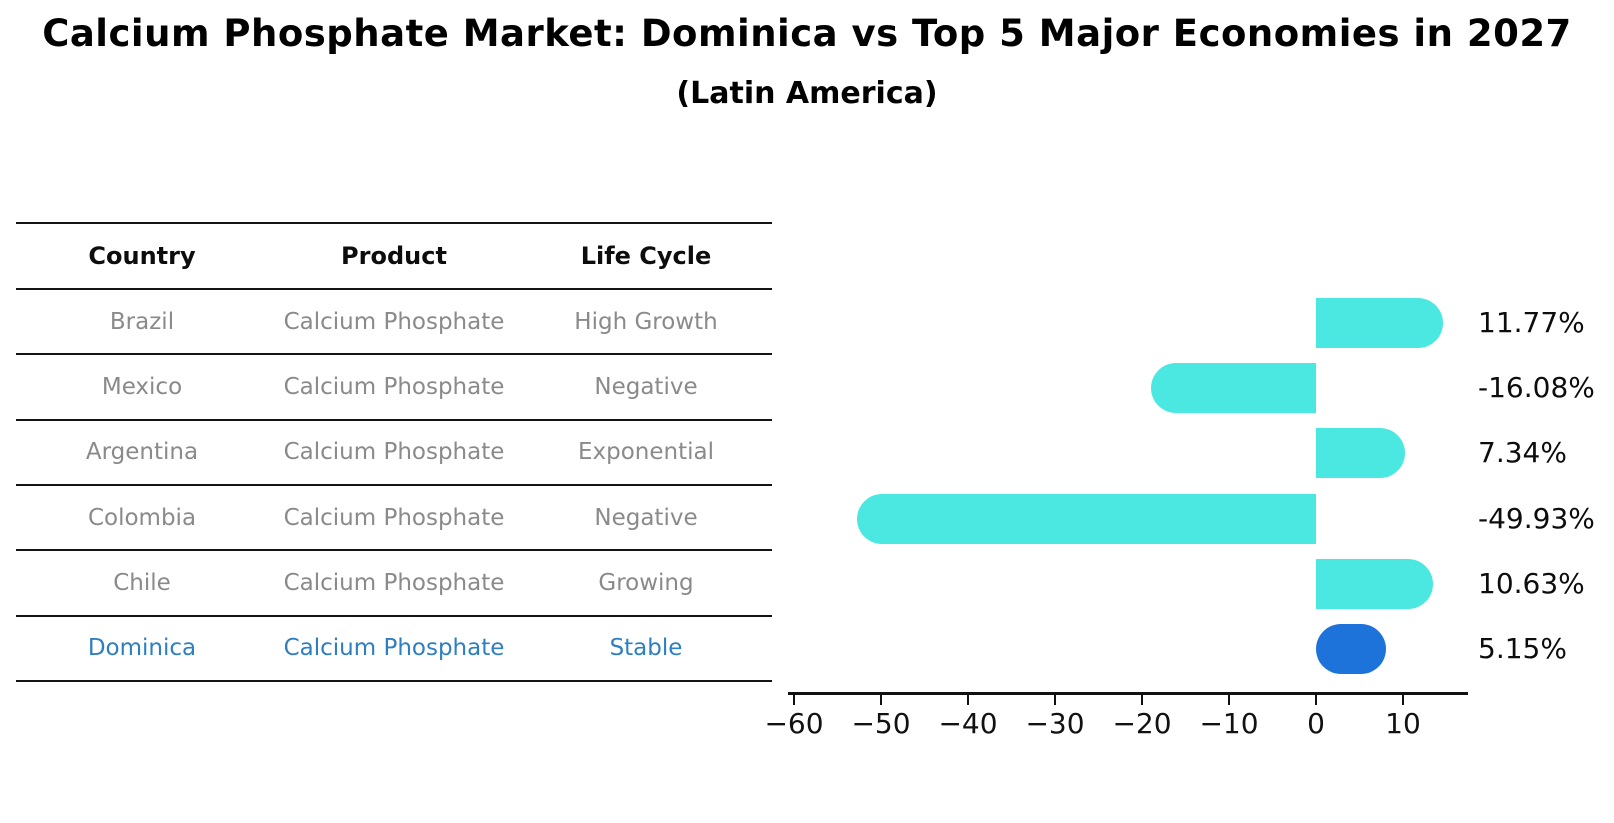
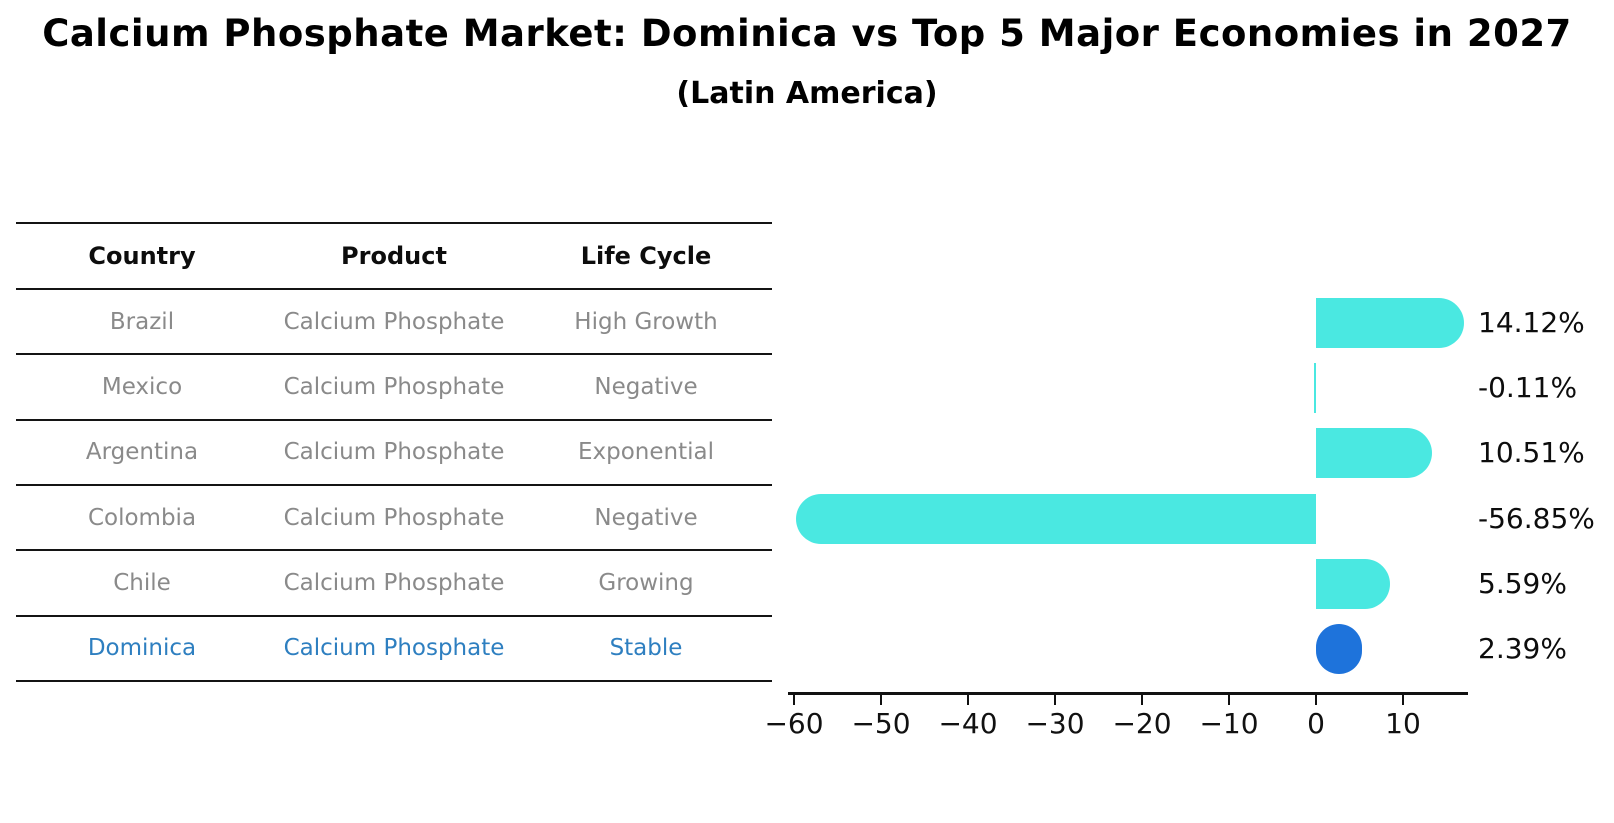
Brazil: 11.77% -> 14.12%
Mexico: -16.08% -> -0.11%
Argentina: 7.34% -> 10.51%
Colombia: -49.93% -> -56.85%
Chile: 10.63% -> 5.59%
Dominica: 5.15% -> 2.39%
